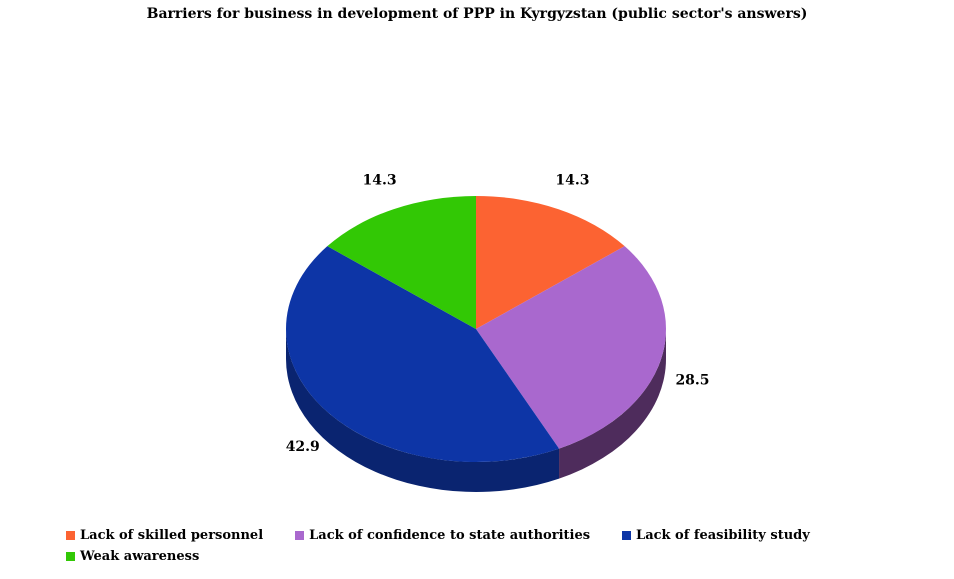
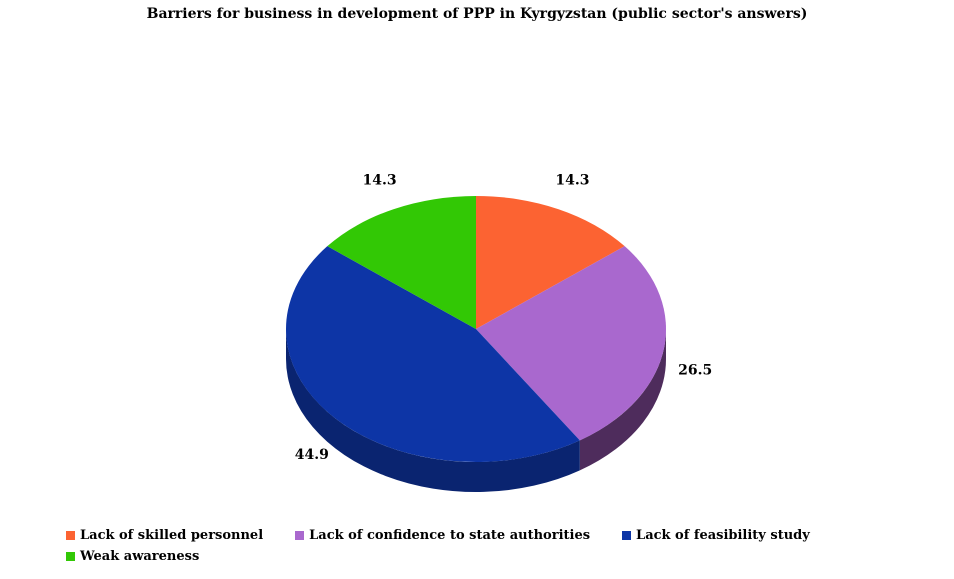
Lack of confidence to state authorities: 28.5 -> 26.5
Lack of feasibility study: 42.9 -> 44.9
